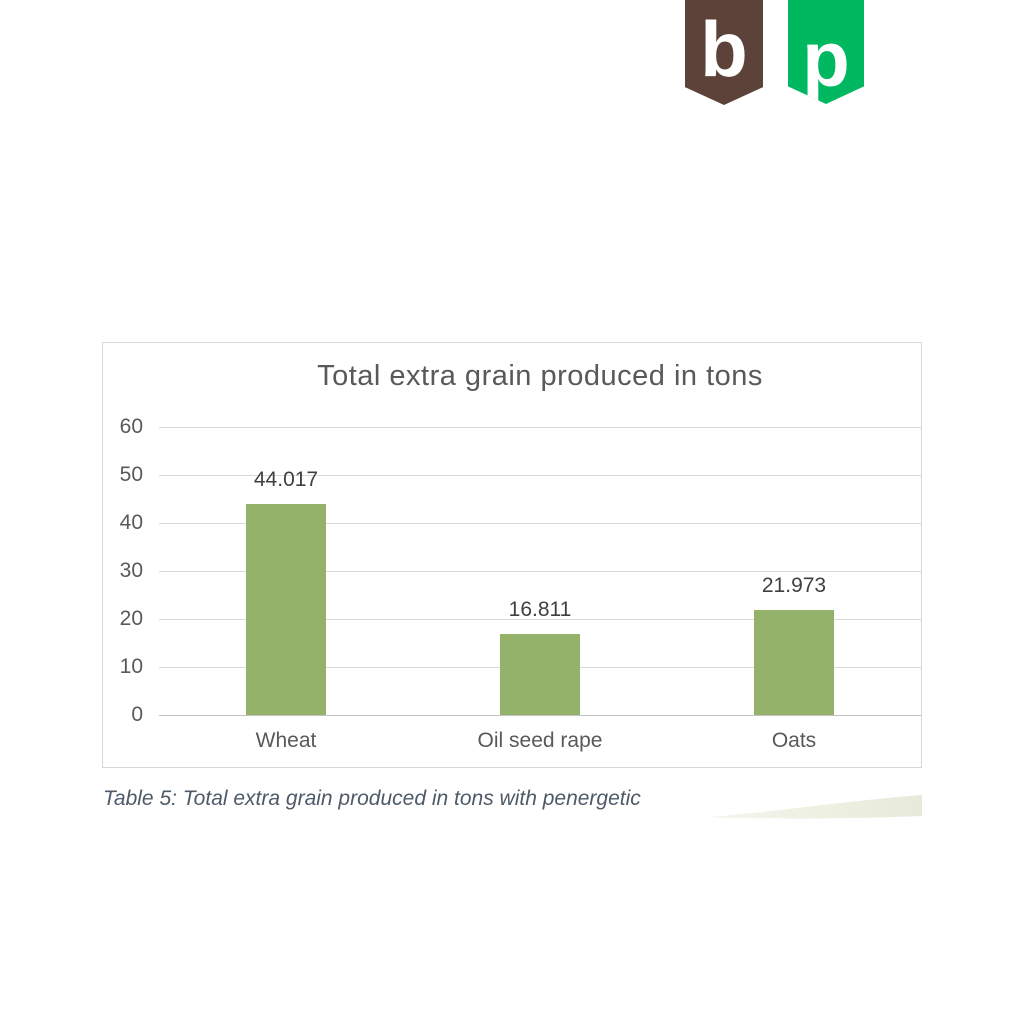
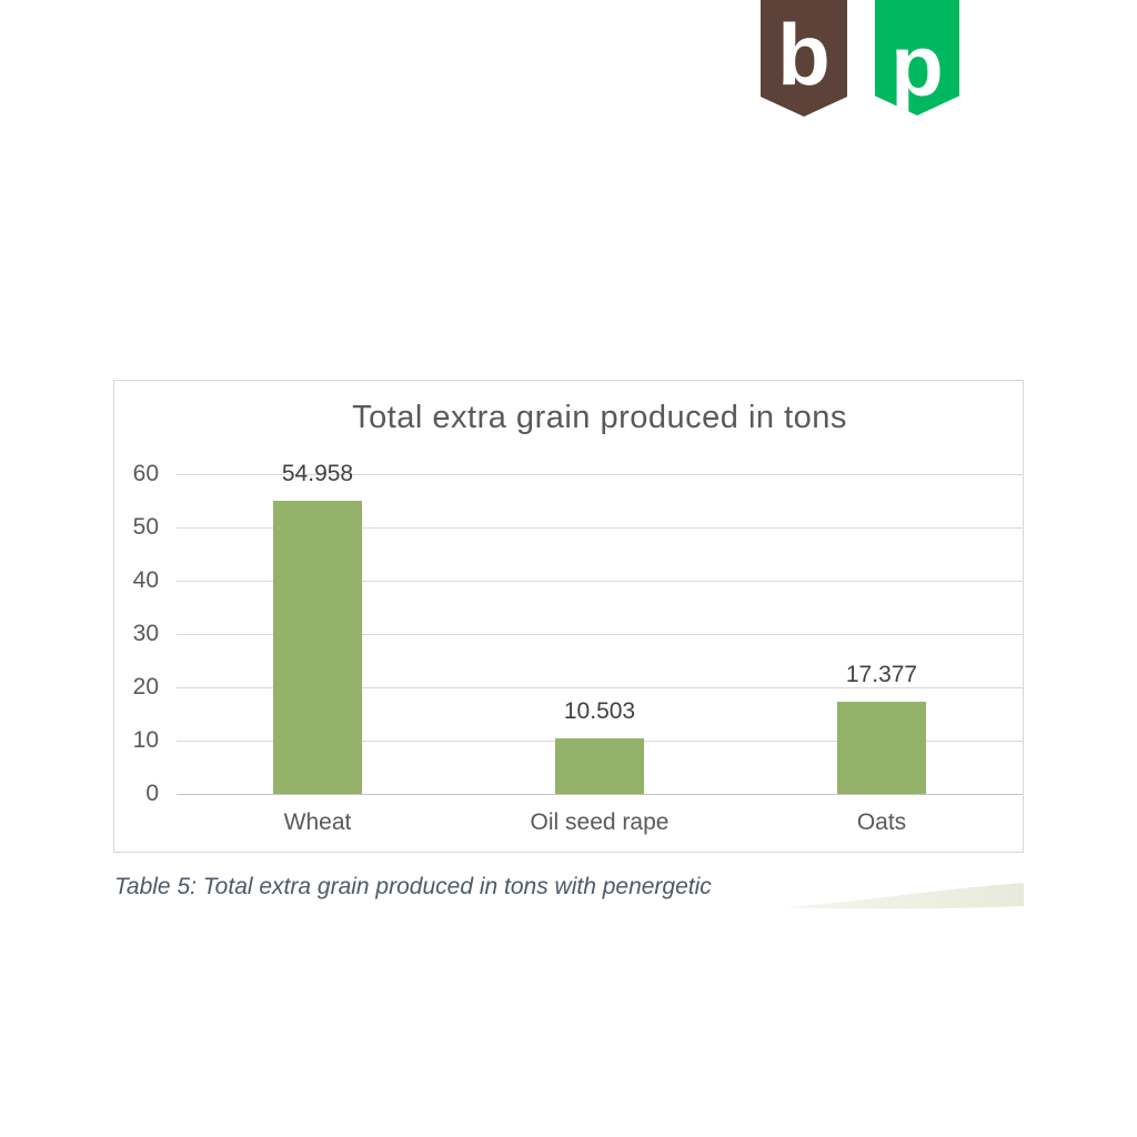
Wheat: 44.017 -> 54.958
Oil seed rape: 16.811 -> 10.503
Oats: 21.973 -> 17.377
